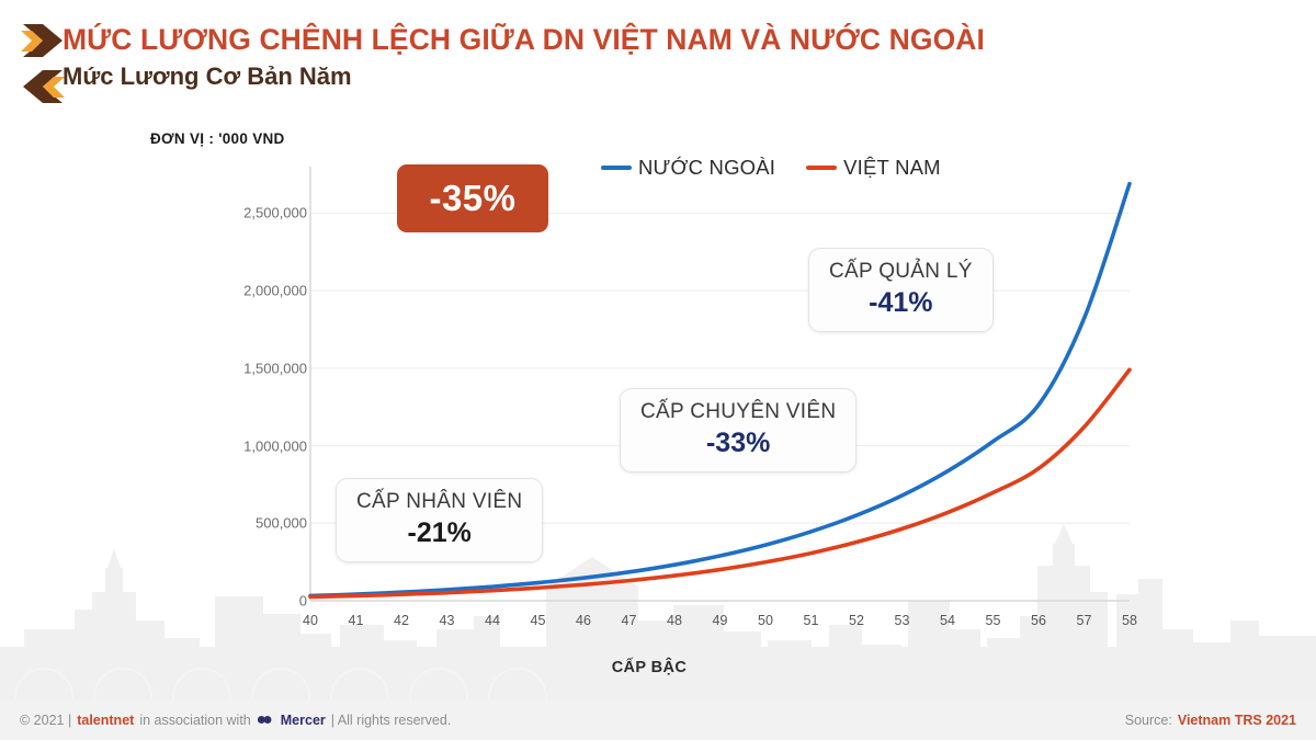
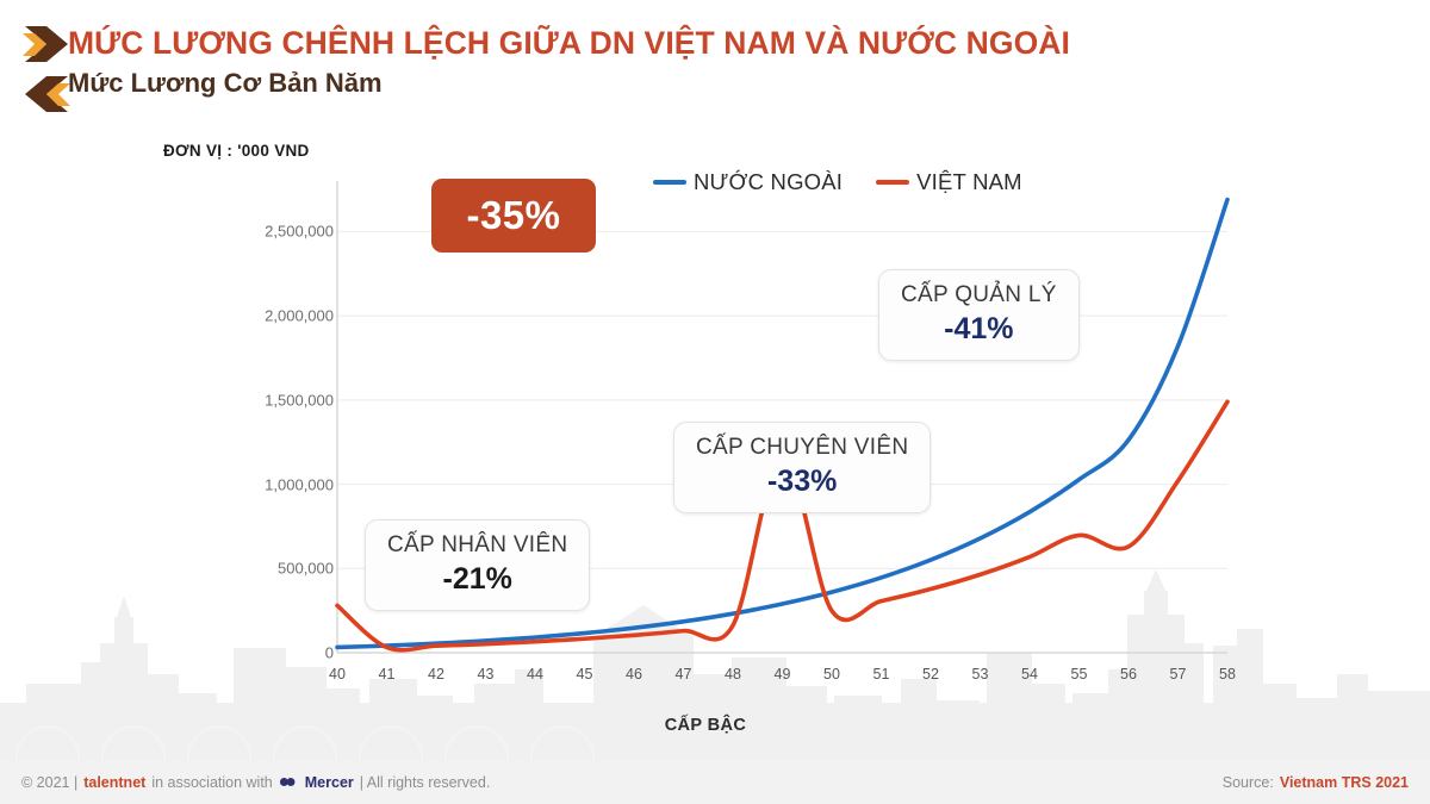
VIỆT NAM/40: 20000 -> 280000
VIỆT NAM/49: 200000 -> 1160000
VIỆT NAM/56: 850000 -> 630000
VIỆT NAM/57: 1120000 -> 1020000
